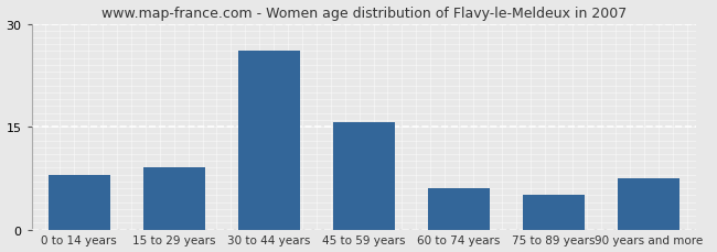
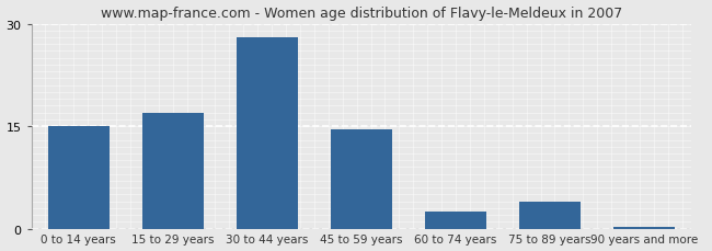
0 to 14 years: 8.0 -> 15.0
15 to 29 years: 9.0 -> 17.0
30 to 44 years: 26.0 -> 28.0
45 to 59 years: 15.6 -> 14.5
60 to 74 years: 6.0 -> 2.5
75 to 89 years: 5.0 -> 4.0
90 years and more: 7.4 -> 0.3
